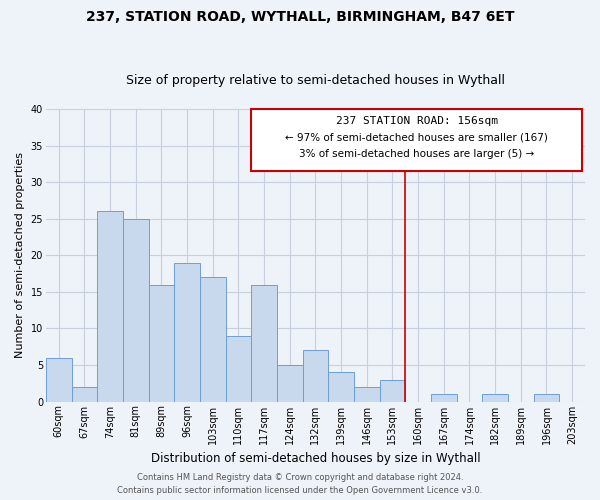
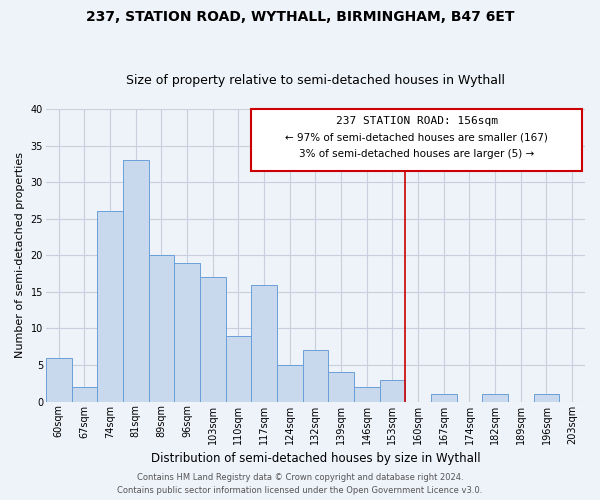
81sqm: 25 -> 33
89sqm: 16 -> 20
